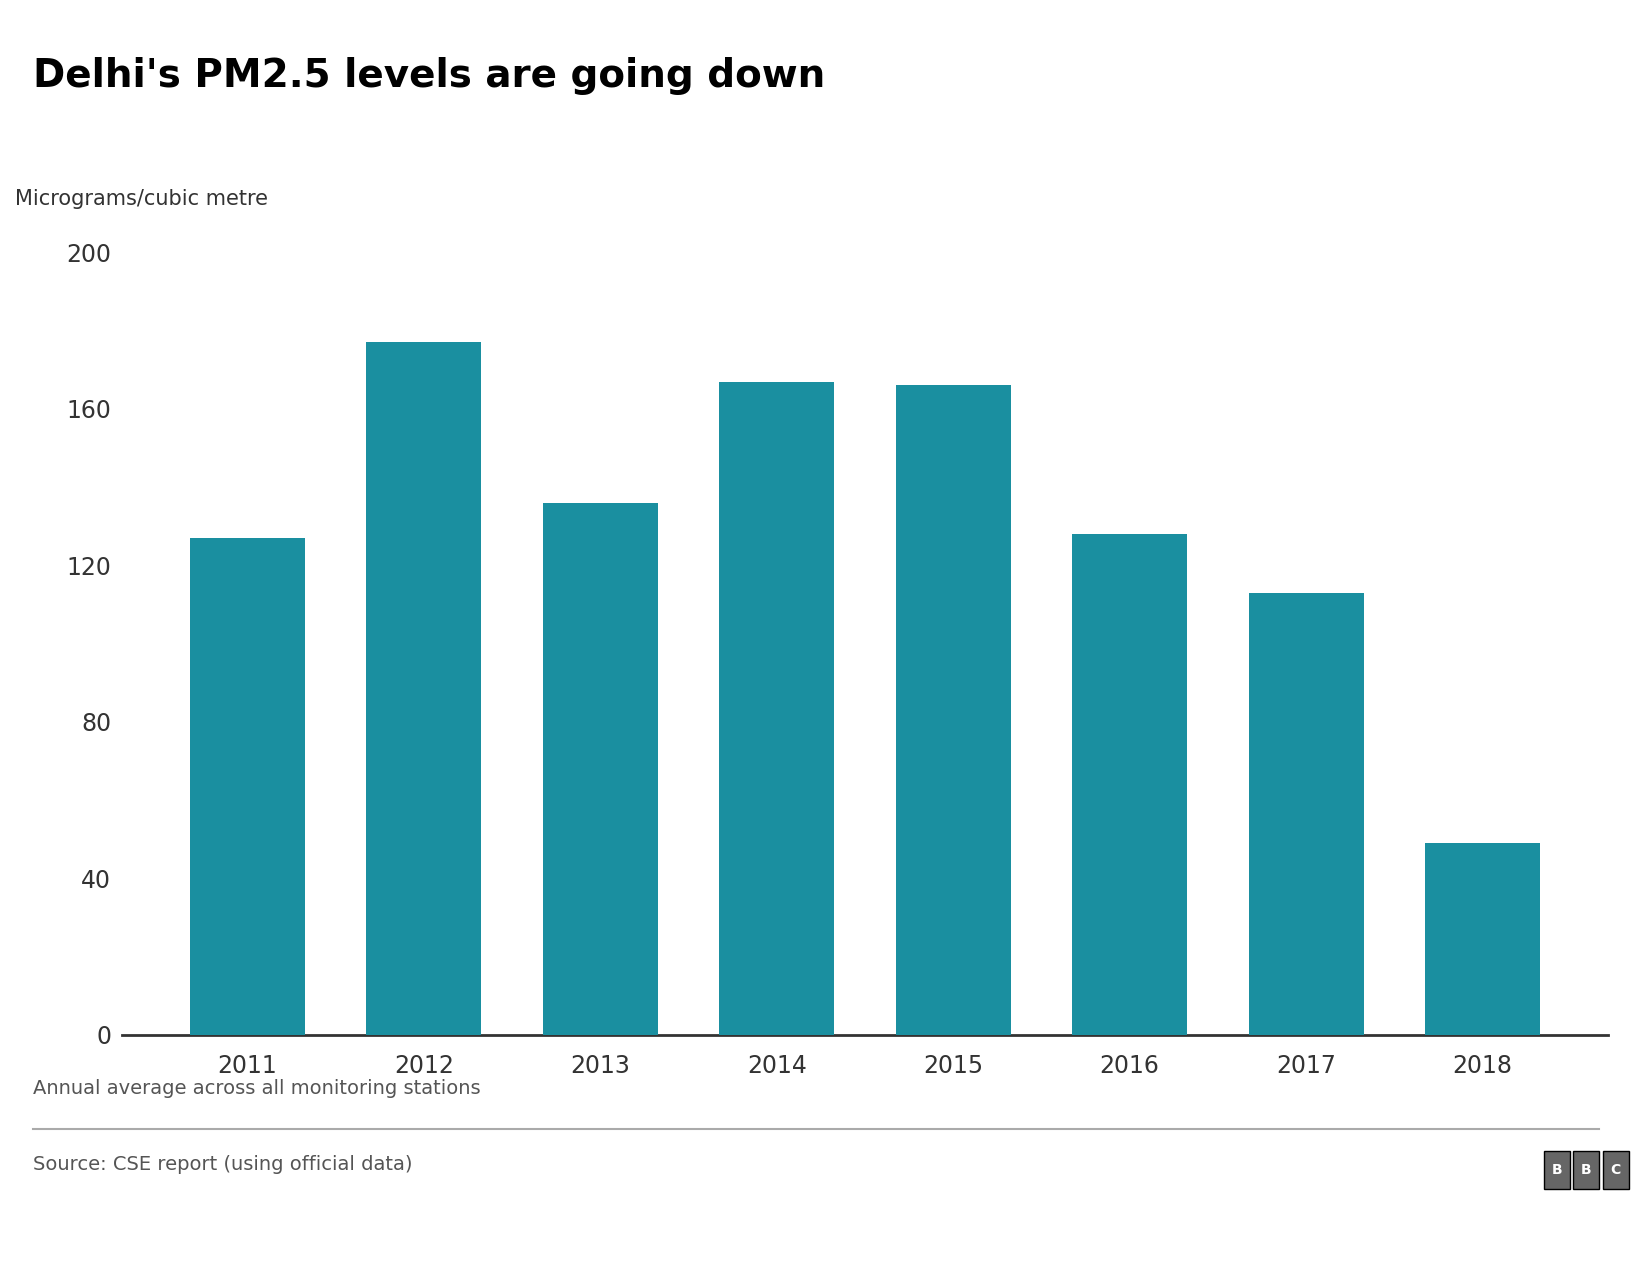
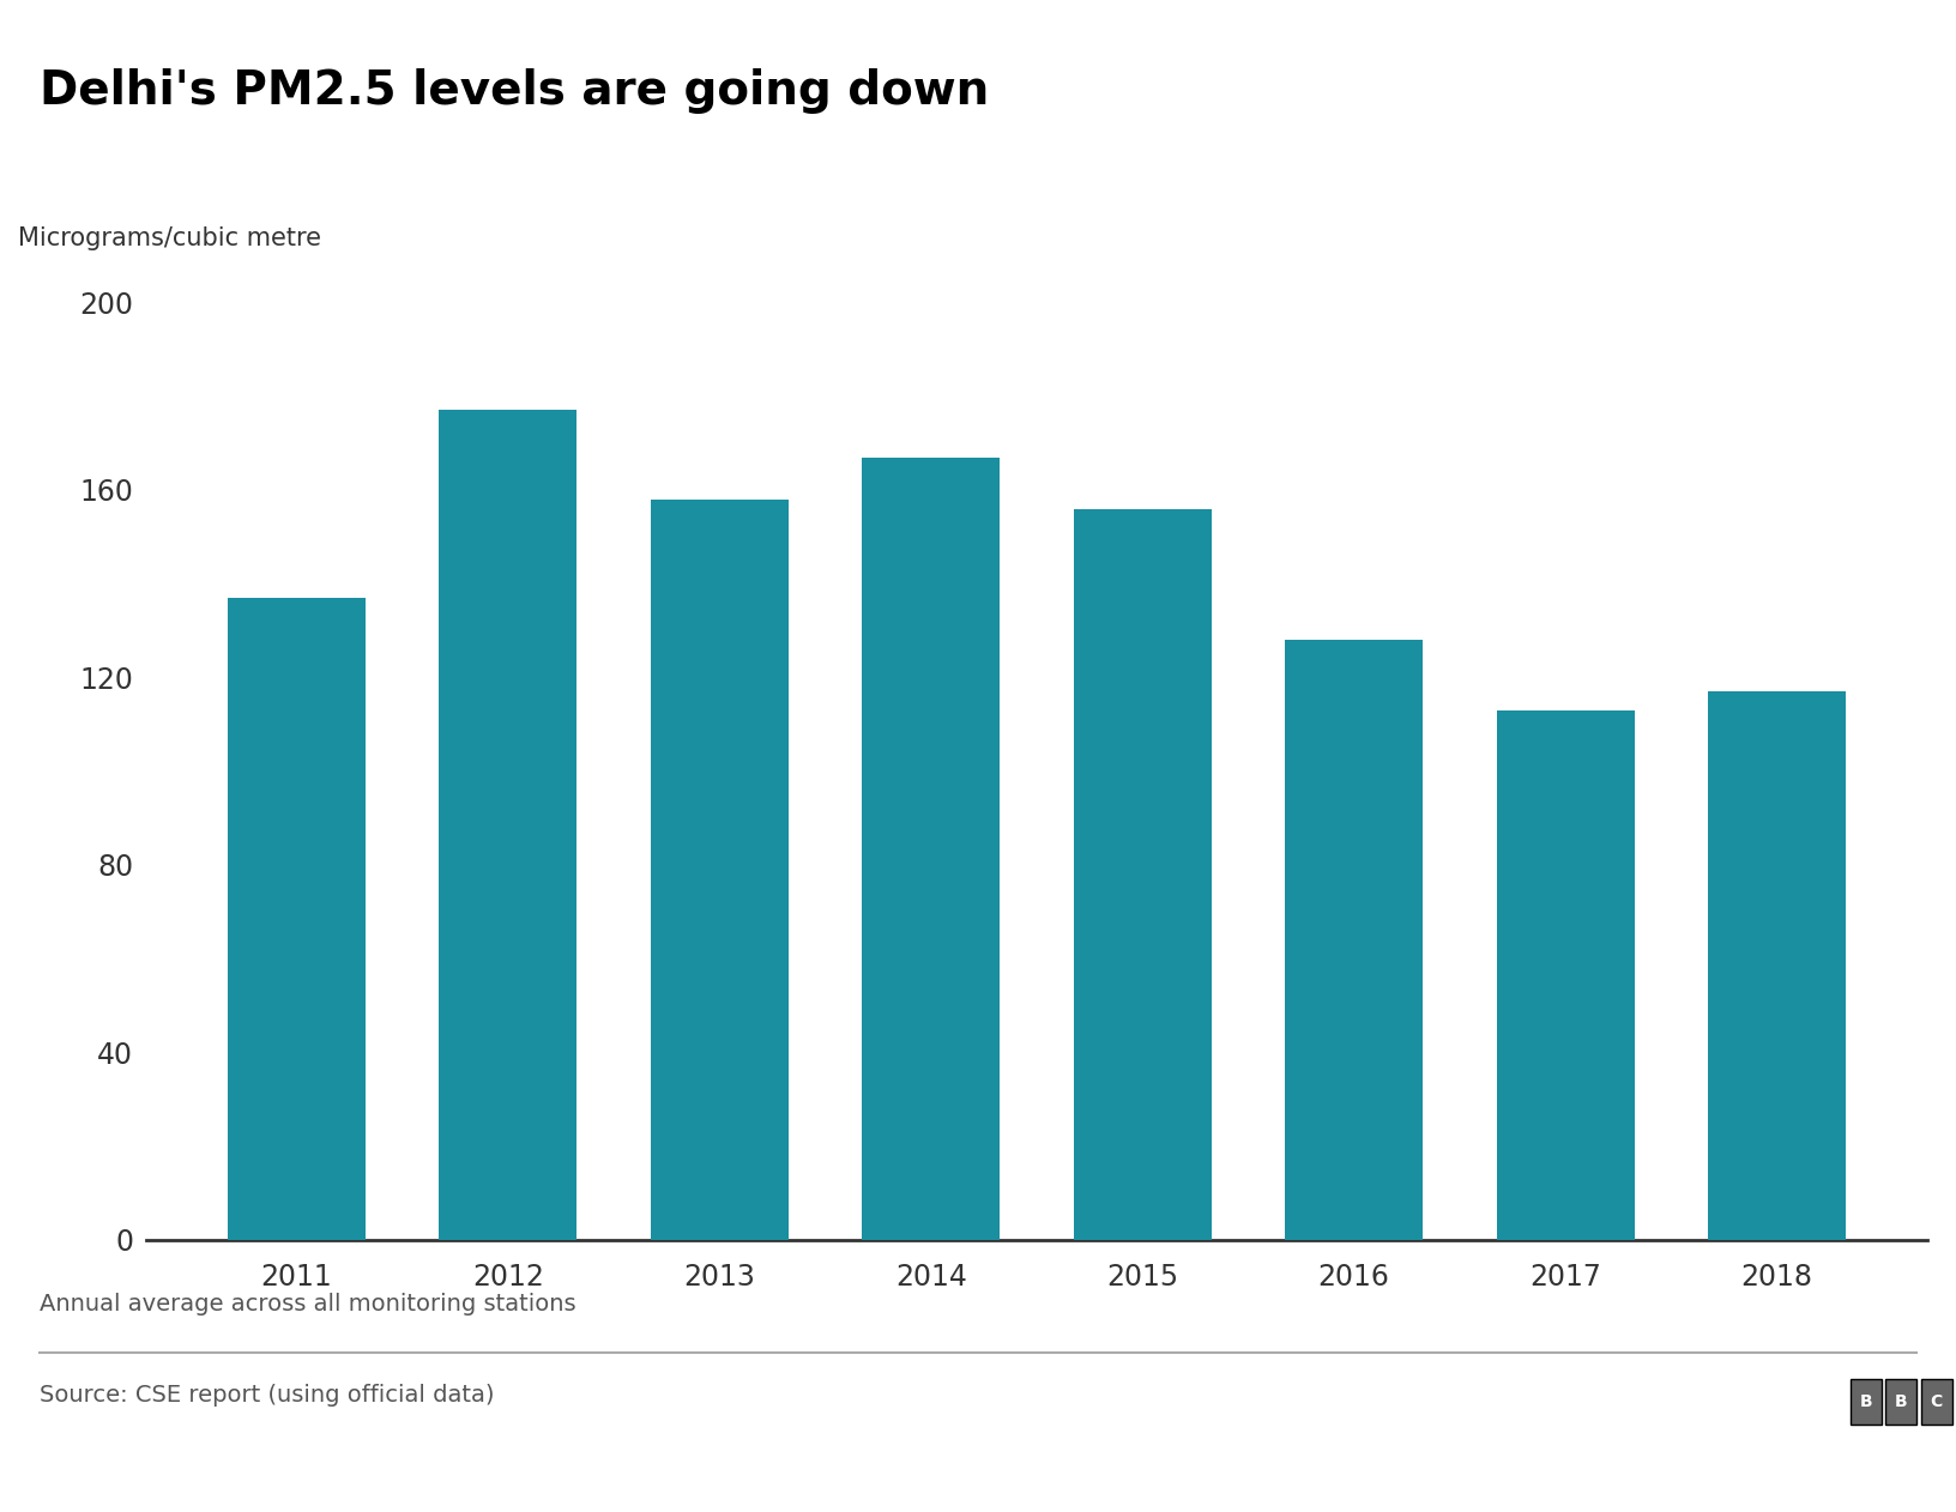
2011: 127 -> 137
2013: 136 -> 158
2015: 166 -> 156
2018: 49 -> 117
